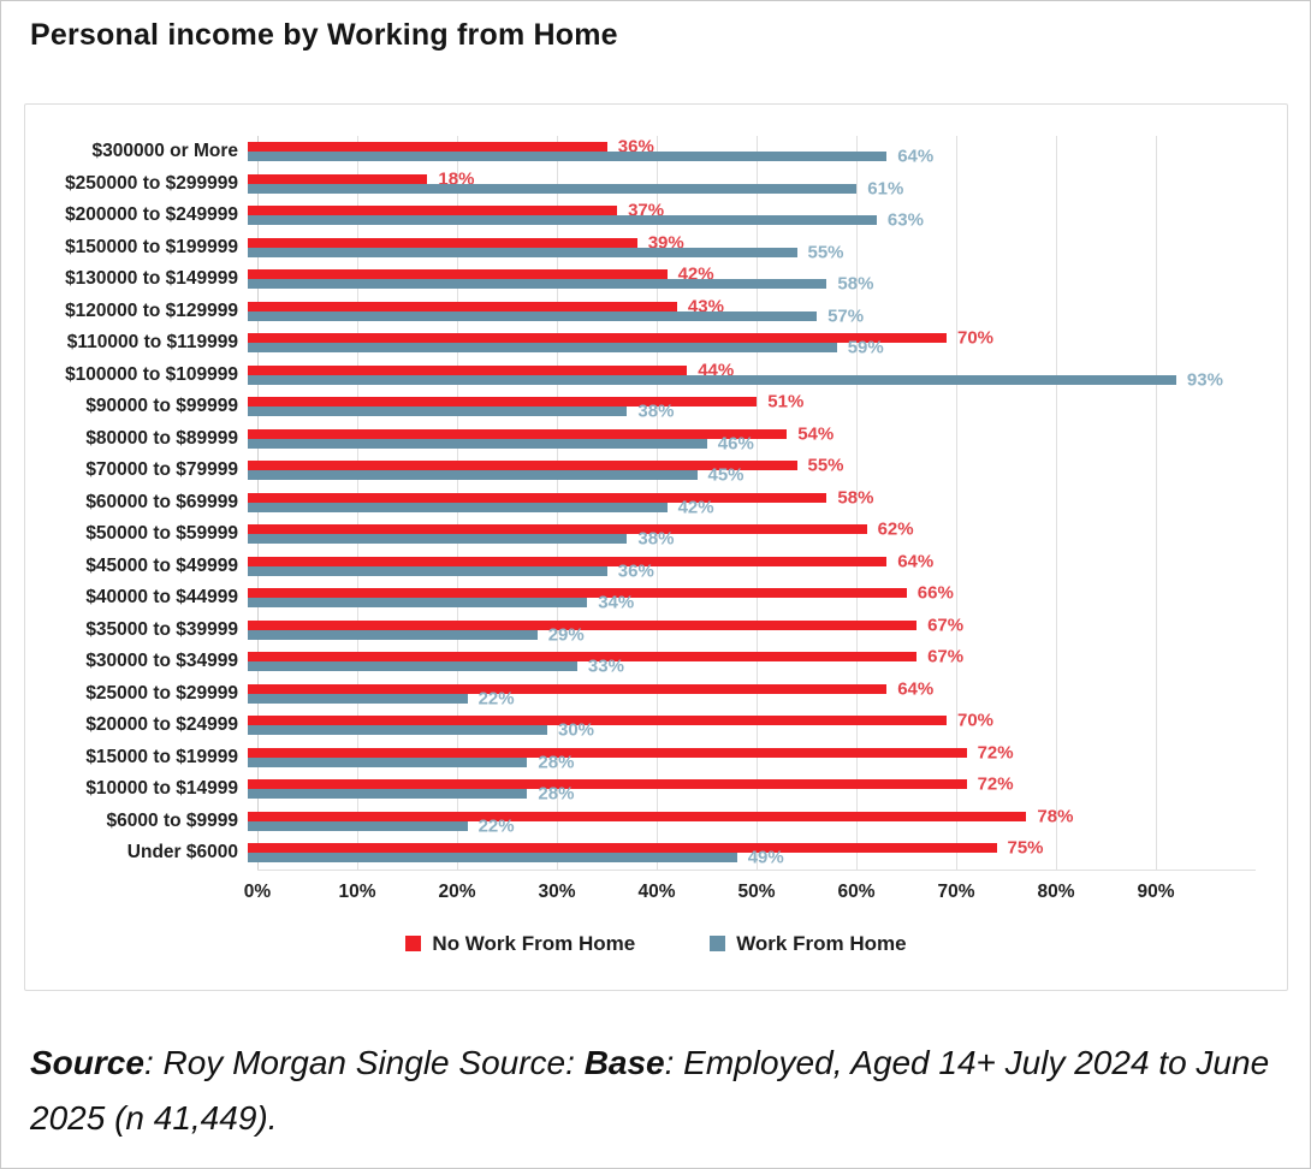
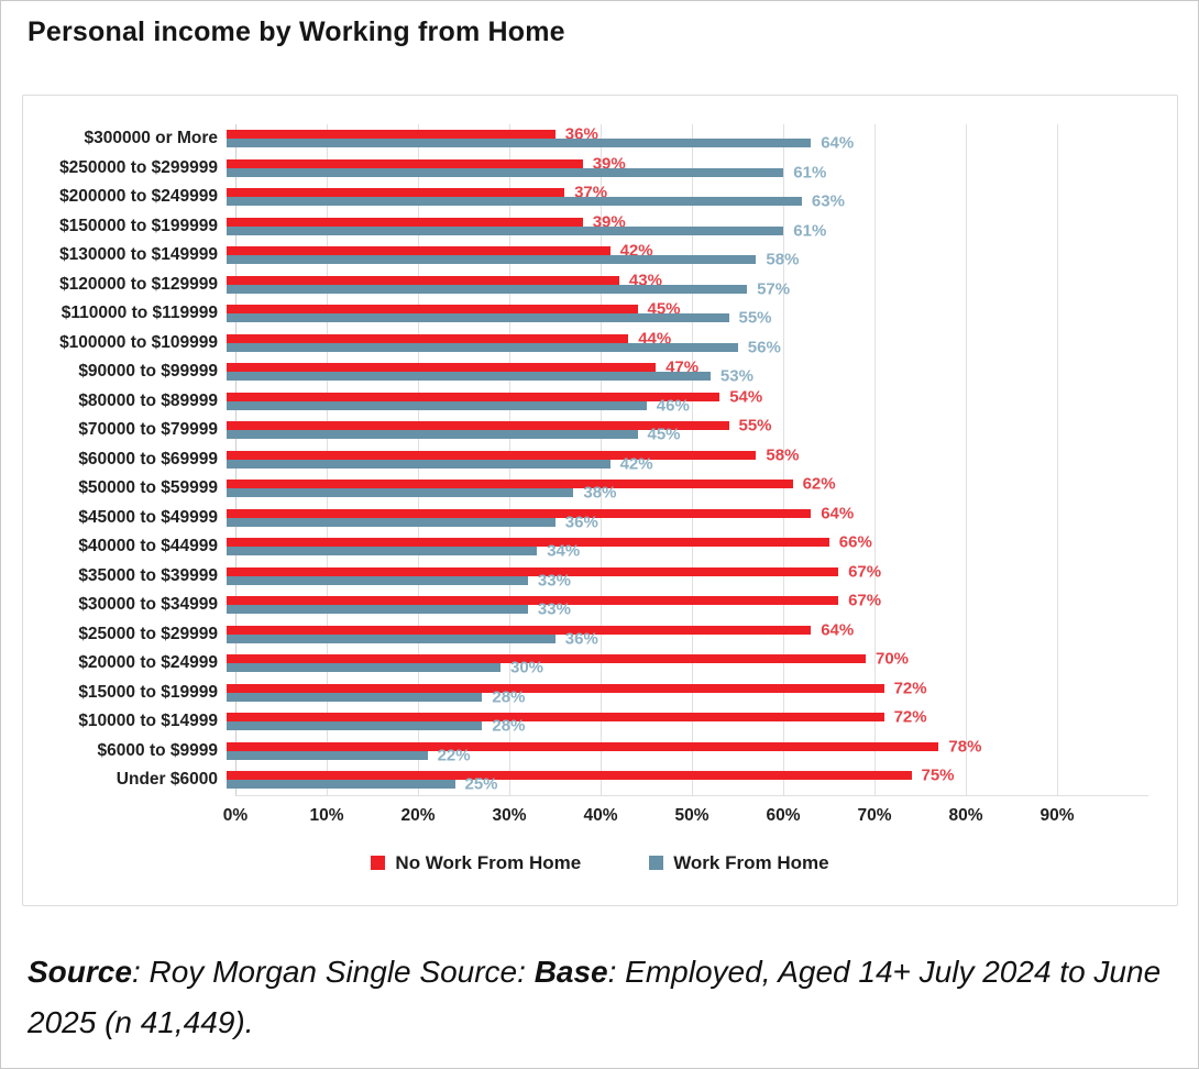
No Work From Home/$250000 to $299999: 18% -> 39%
Work From Home/$150000 to $199999: 55% -> 61%
No Work From Home/$110000 to $119999: 70% -> 45%
Work From Home/$110000 to $119999: 59% -> 55%
Work From Home/$100000 to $109999: 93% -> 56%
No Work From Home/$90000 to $99999: 51% -> 47%
Work From Home/$90000 to $99999: 38% -> 53%
Work From Home/$35000 to $39999: 29% -> 33%
Work From Home/$25000 to $29999: 22% -> 36%
Work From Home/Under $6000: 49% -> 25%
